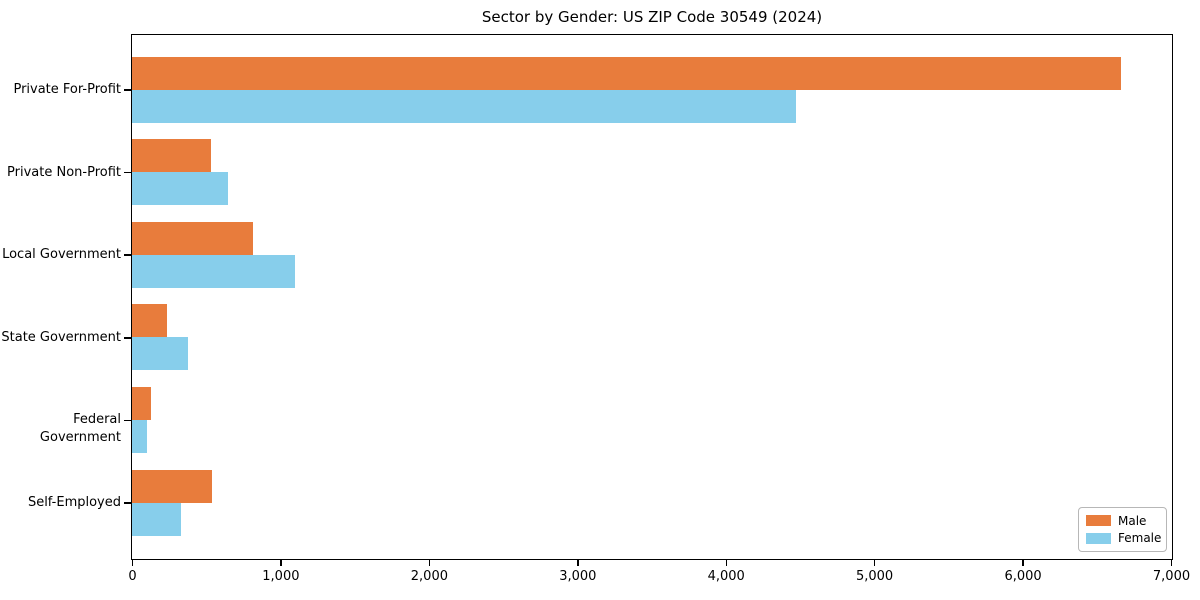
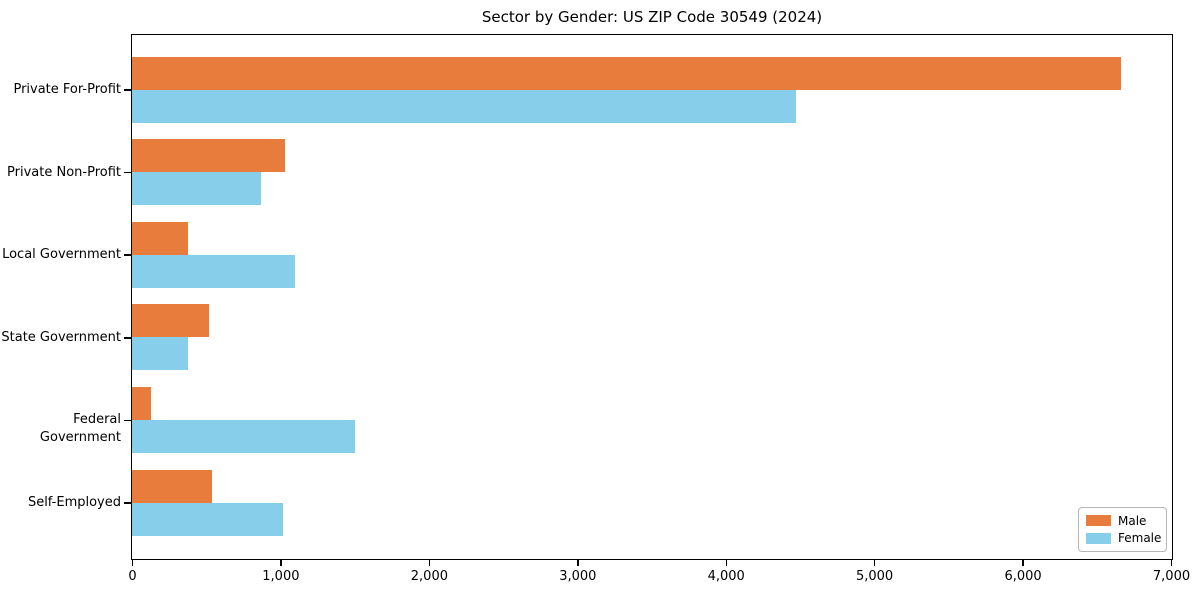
Male/Private Non-Profit: 540 -> 1030
Female/Private Non-Profit: 640 -> 870
Male/Local Government: 820 -> 380
Male/State Government: 240 -> 520
Female/Federal Government: 100 -> 1500
Female/Self-Employed: 330 -> 1020
